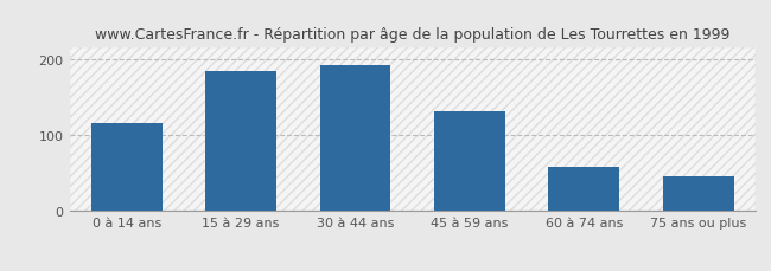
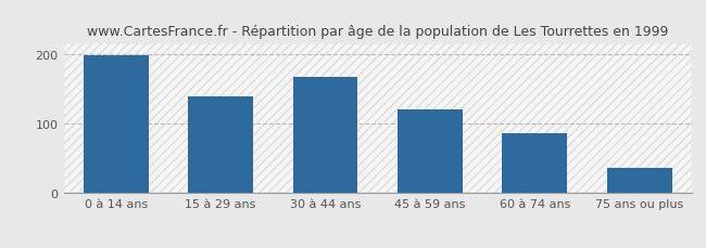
0 à 14 ans: 116 -> 198
15 à 29 ans: 184 -> 140
30 à 44 ans: 192 -> 168
45 à 59 ans: 132 -> 120
60 à 74 ans: 58 -> 87
75 ans ou plus: 46 -> 37
